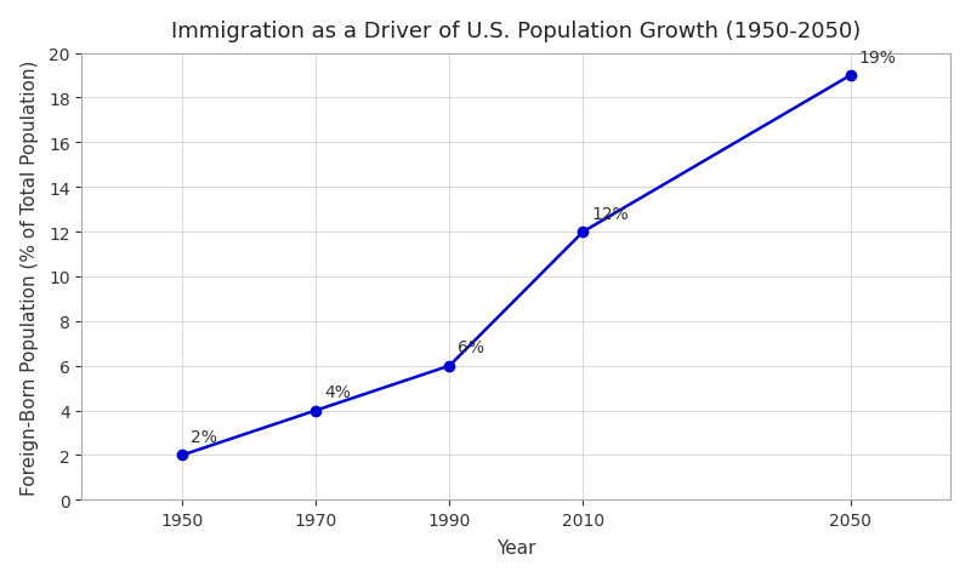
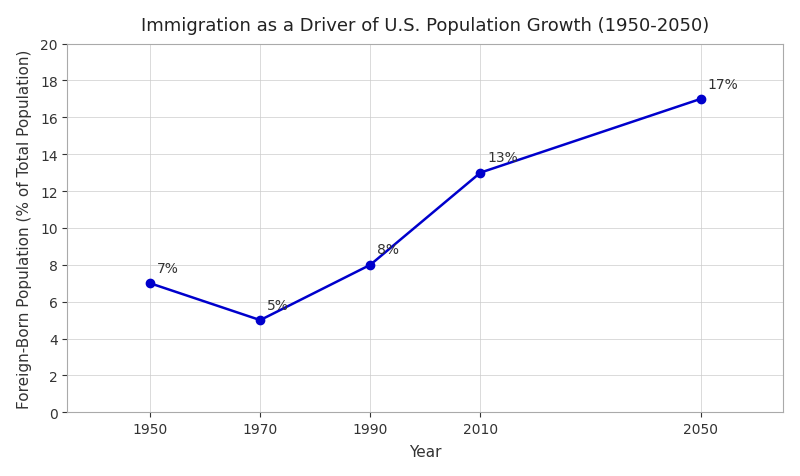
1950: 2% -> 7%
1970: 4% -> 5%
1990: 6% -> 8%
2010: 12% -> 13%
2050: 19% -> 17%
